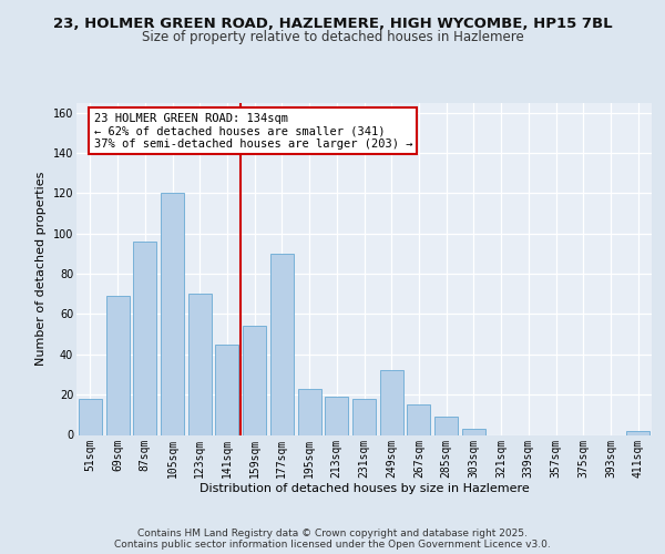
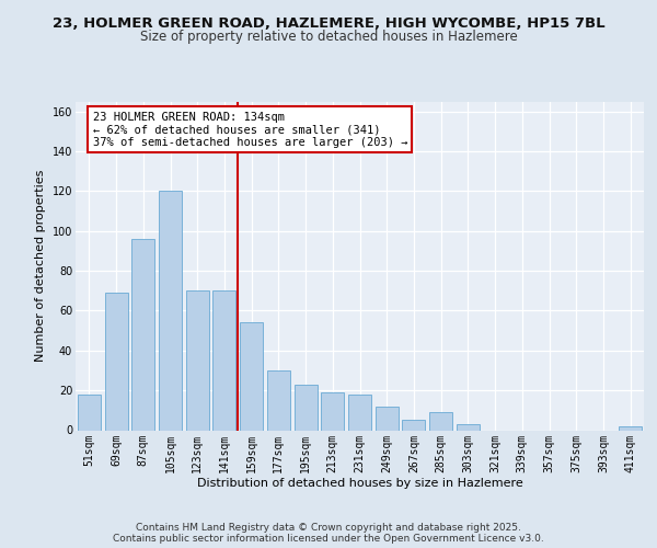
141sqm: 45 -> 70
177sqm: 90 -> 30
249sqm: 32 -> 12
267sqm: 15 -> 5
